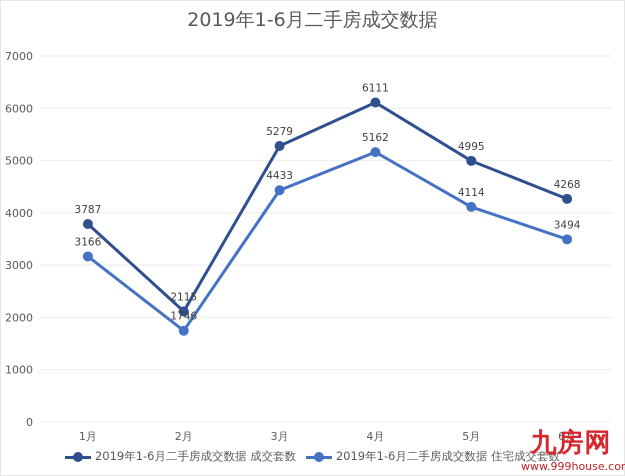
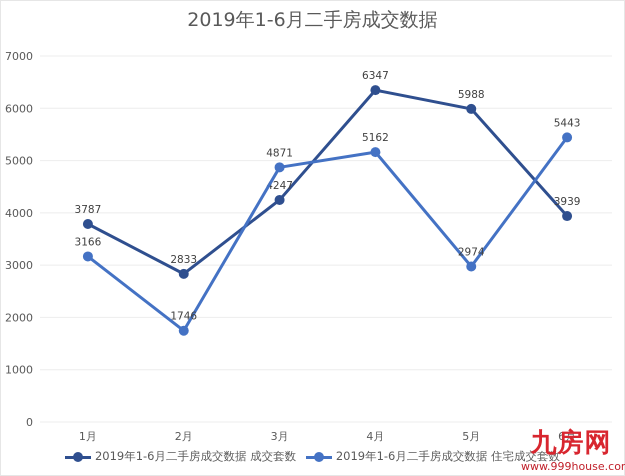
2019年1-6月二手房成交数据 成交套数/2月: 2115 -> 2833
2019年1-6月二手房成交数据 成交套数/3月: 5279 -> 4247
2019年1-6月二手房成交数据 住宅成交套数/3月: 4433 -> 4871
2019年1-6月二手房成交数据 成交套数/4月: 6111 -> 6347
2019年1-6月二手房成交数据 成交套数/5月: 4995 -> 5988
2019年1-6月二手房成交数据 住宅成交套数/5月: 4114 -> 2974
2019年1-6月二手房成交数据 成交套数/6月: 4268 -> 3939
2019年1-6月二手房成交数据 住宅成交套数/6月: 3494 -> 5443
